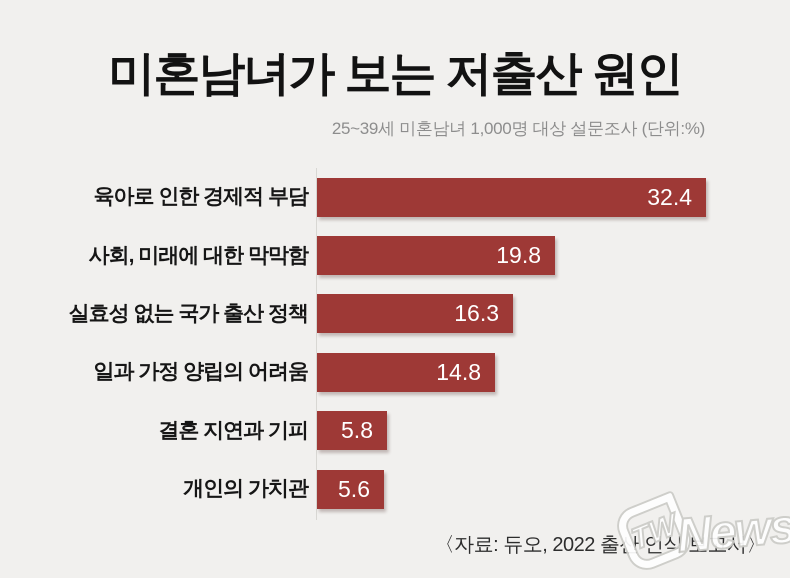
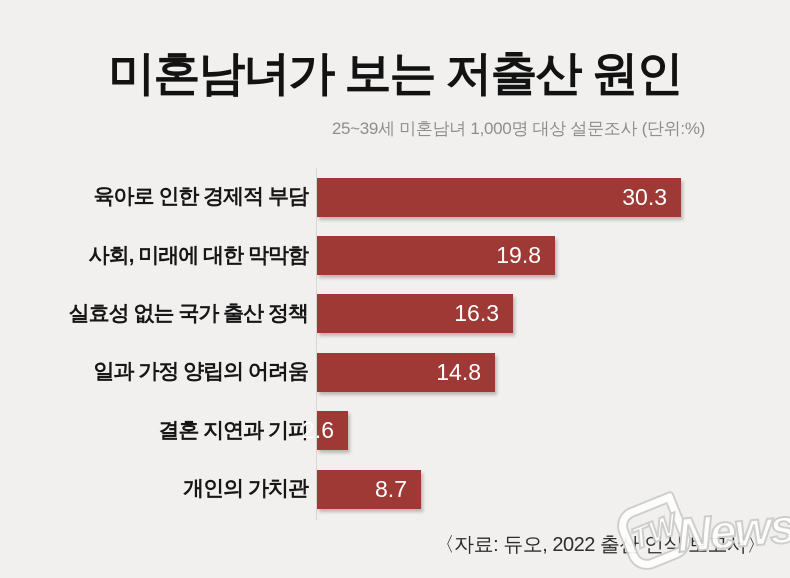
육아로 인한 경제적 부담: 32.4 -> 30.3
결혼 지연과 기피: 5.8 -> 2.6
개인의 가치관: 5.6 -> 8.7
